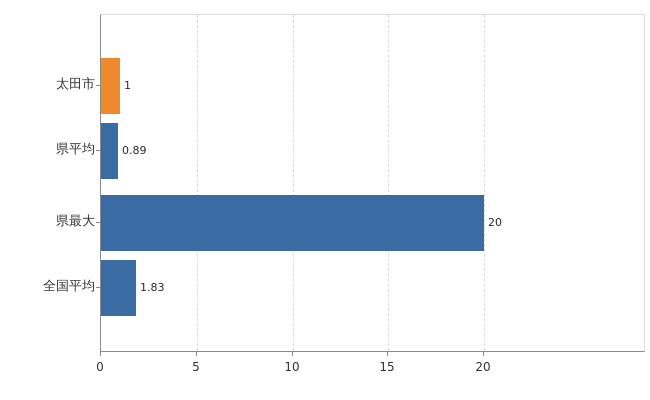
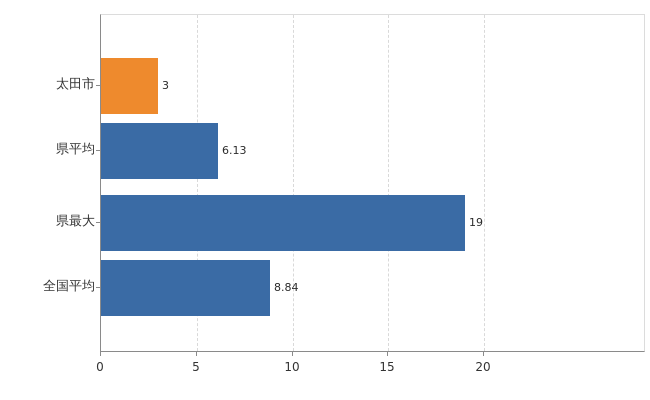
太田市: 1 -> 3
県平均: 0.89 -> 6.13
県最大: 20 -> 19
全国平均: 1.83 -> 8.84
